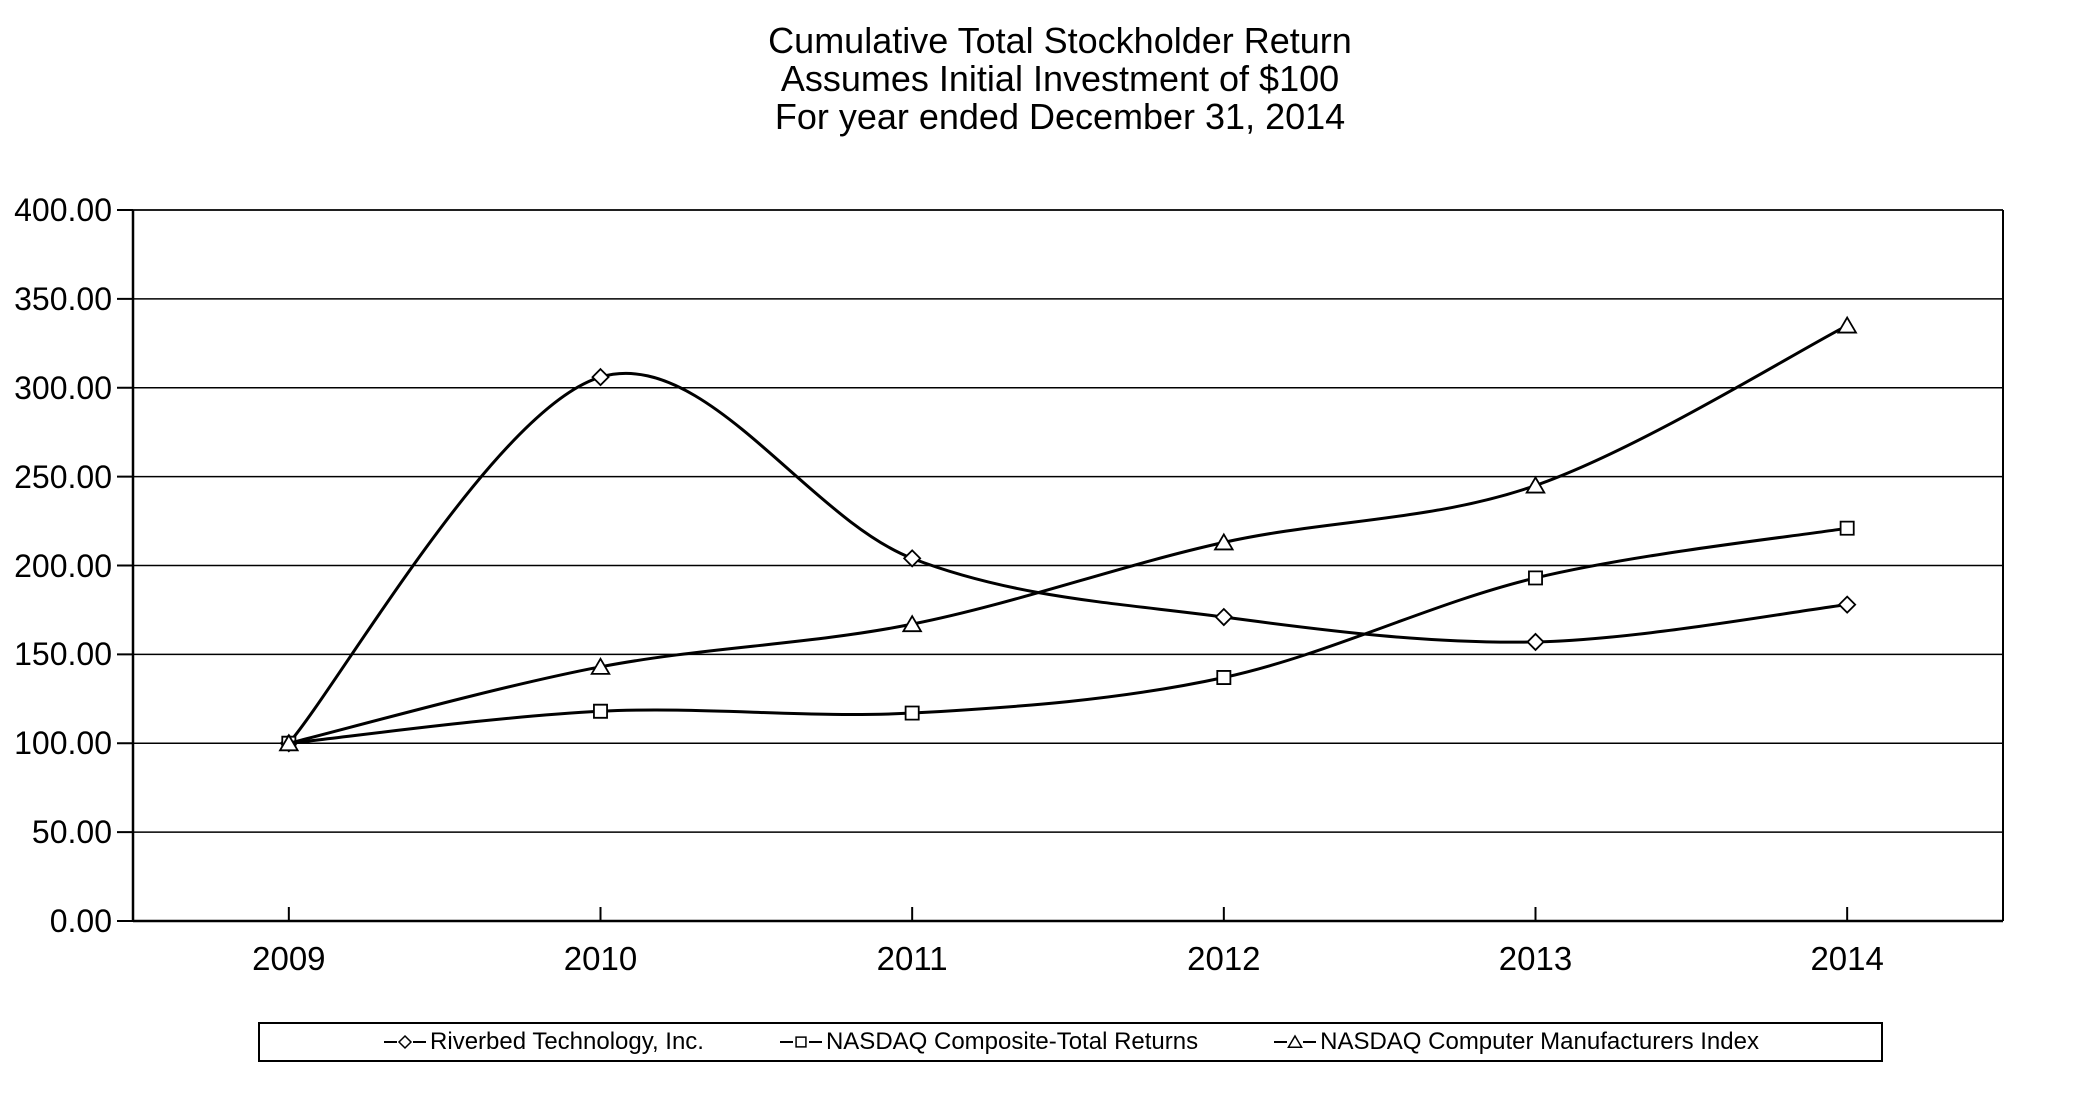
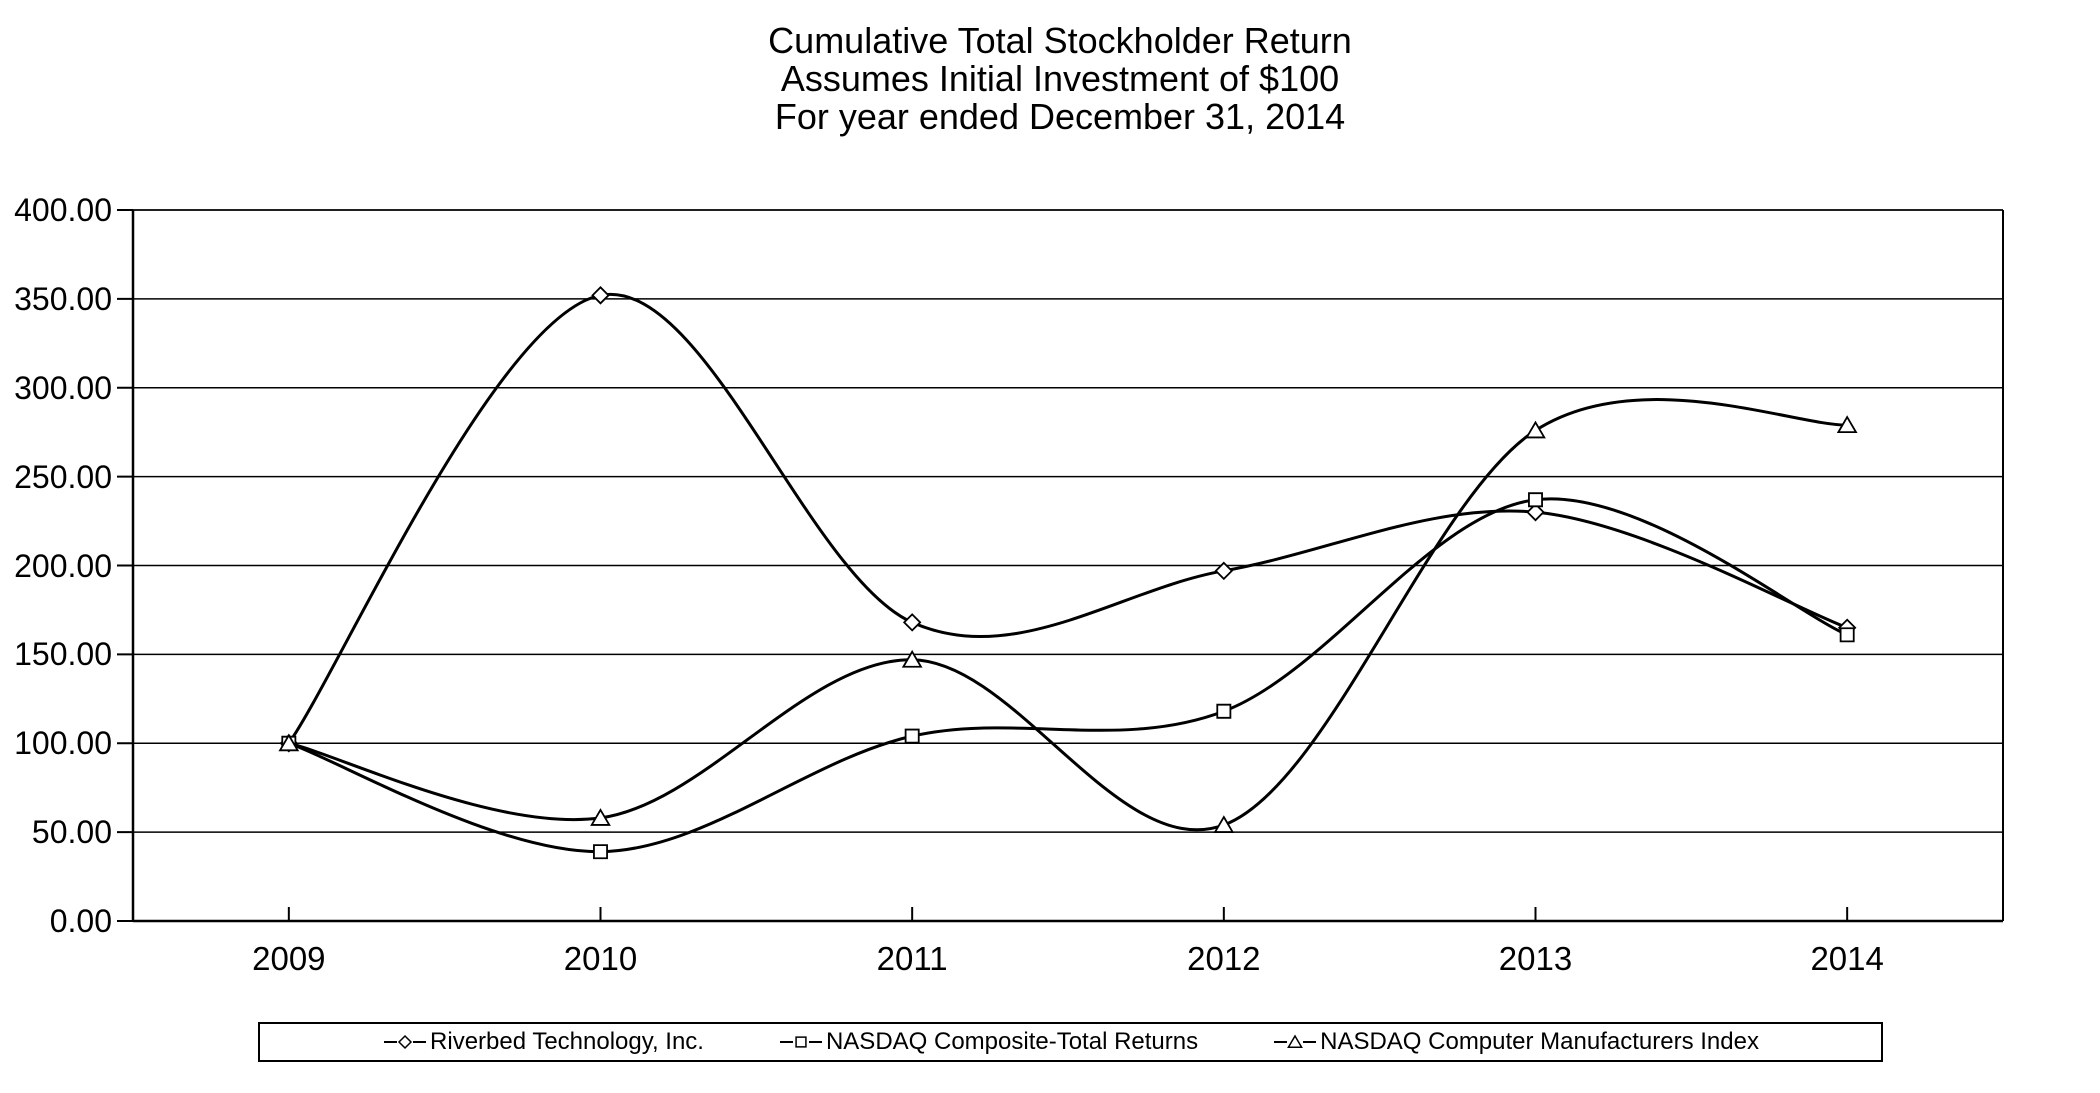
Riverbed Technology, Inc./2010: 306 -> 352
NASDAQ Composite-Total Returns/2010: 118 -> 39
NASDAQ Computer Manufacturers Index/2010: 143 -> 58
Riverbed Technology, Inc./2011: 204 -> 168
NASDAQ Composite-Total Returns/2011: 117 -> 104
NASDAQ Computer Manufacturers Index/2011: 167 -> 147
Riverbed Technology, Inc./2012: 171 -> 197
NASDAQ Composite-Total Returns/2012: 137 -> 118
NASDAQ Computer Manufacturers Index/2012: 213 -> 54
Riverbed Technology, Inc./2013: 157 -> 230
NASDAQ Composite-Total Returns/2013: 193 -> 237
NASDAQ Computer Manufacturers Index/2013: 245 -> 276
Riverbed Technology, Inc./2014: 178 -> 165
NASDAQ Composite-Total Returns/2014: 221 -> 161
NASDAQ Computer Manufacturers Index/2014: 335 -> 279
